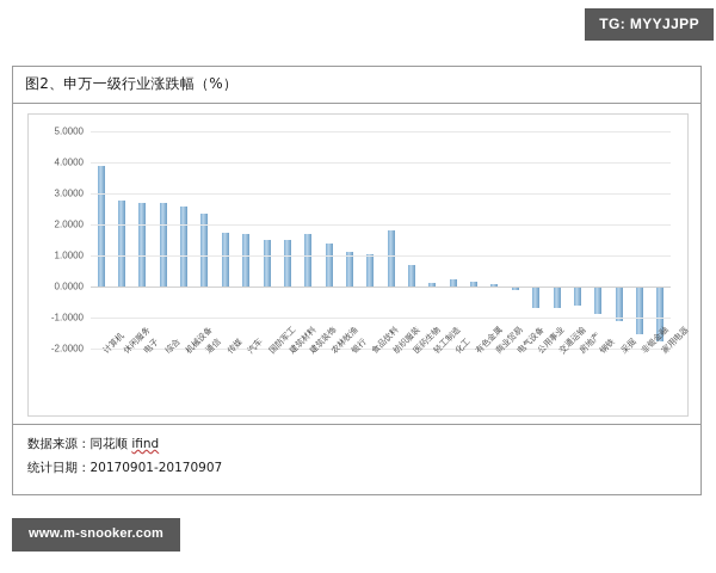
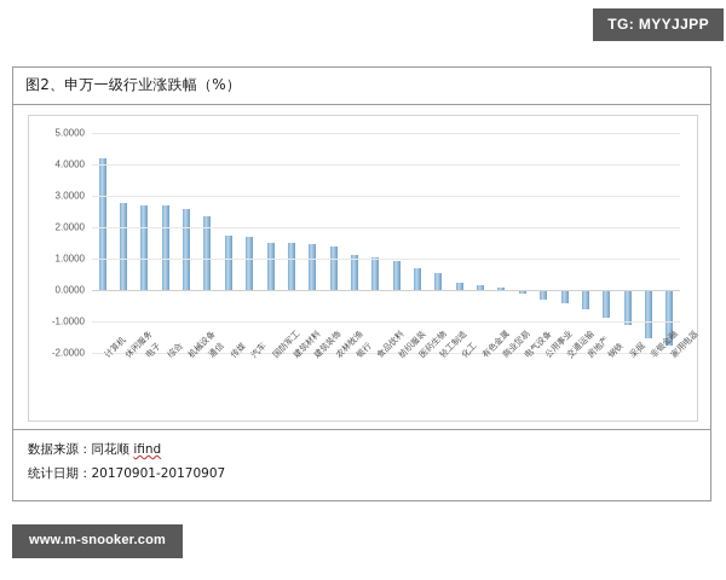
计算机: 3.9 -> 4.2
建筑装饰: 1.7 -> 1.5
纺织服装: 1.8 -> 0.9
轻工制造: 0.1 -> 0.5
公用事业: -0.7 -> -0.3
交通运输: -0.7 -> -0.4
